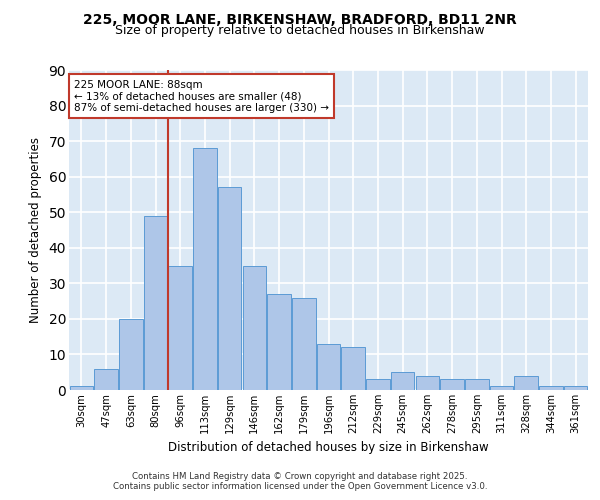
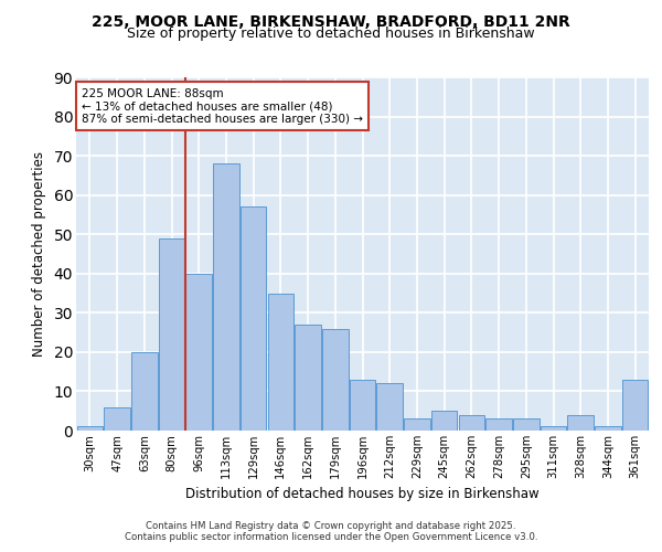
96sqm: 35 -> 40
361sqm: 1 -> 13
